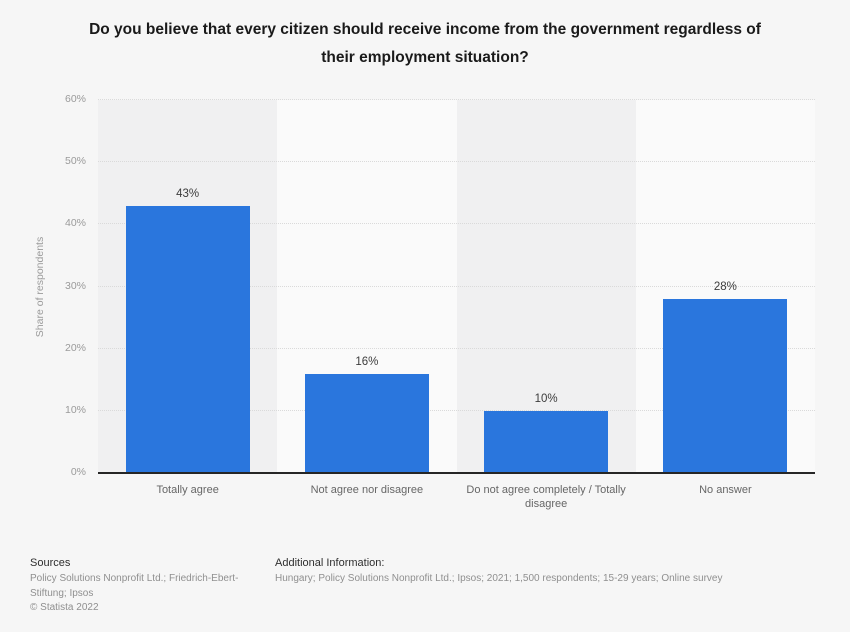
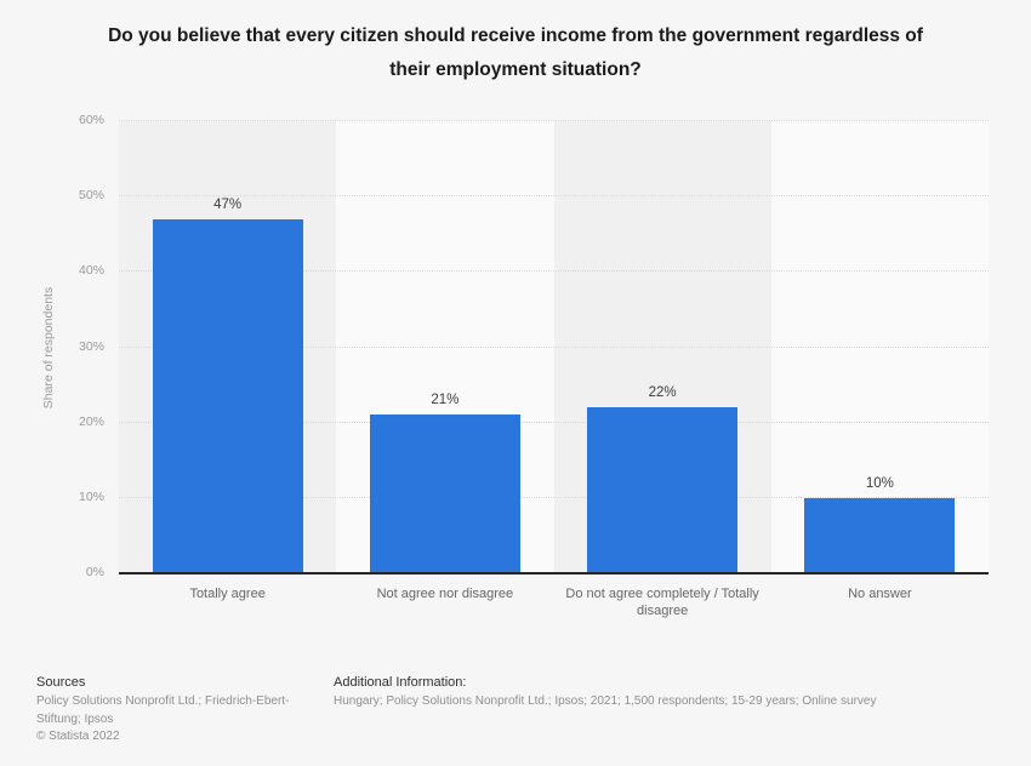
Totally agree: 43% -> 47%
Not agree nor disagree: 16% -> 21%
Do not agree completely / Totally disagree: 10% -> 22%
No answer: 28% -> 10%
